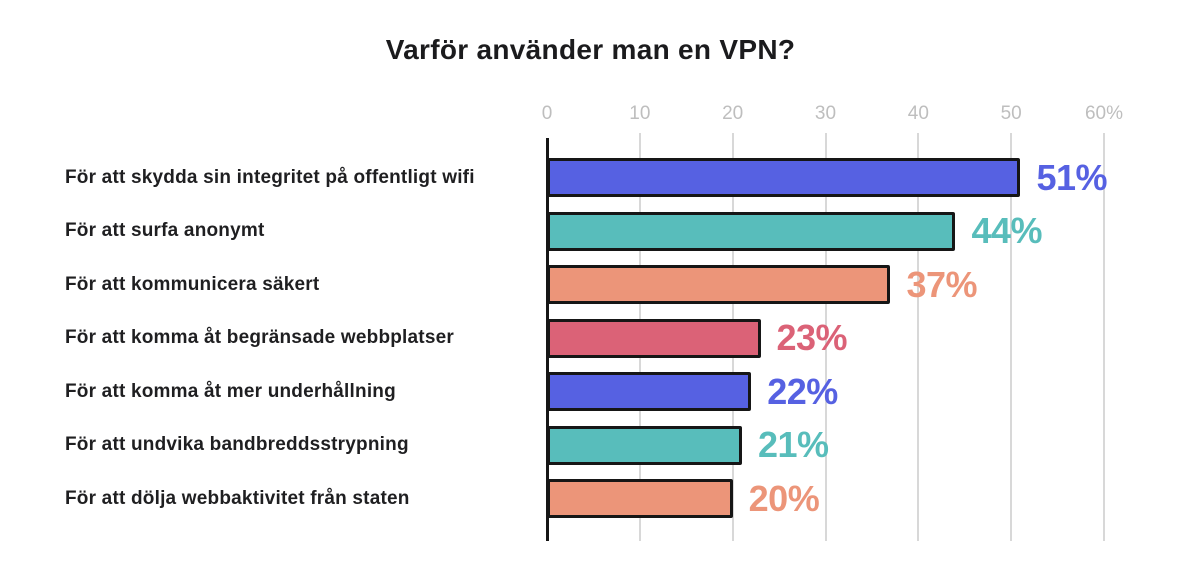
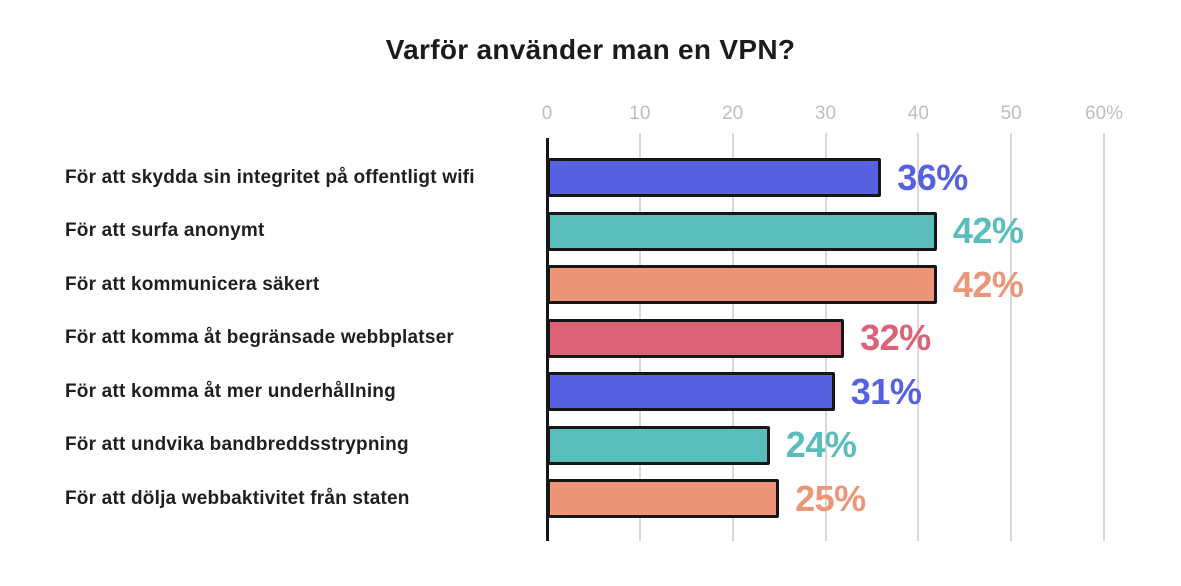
För att skydda sin integritet på offentligt wifi: 51% -> 36%
För att surfa anonymt: 44% -> 42%
För att kommunicera säkert: 37% -> 42%
För att komma åt begränsade webbplatser: 23% -> 32%
För att komma åt mer underhållning: 22% -> 31%
För att undvika bandbreddsstrypning: 21% -> 24%
För att dölja webbaktivitet från staten: 20% -> 25%
